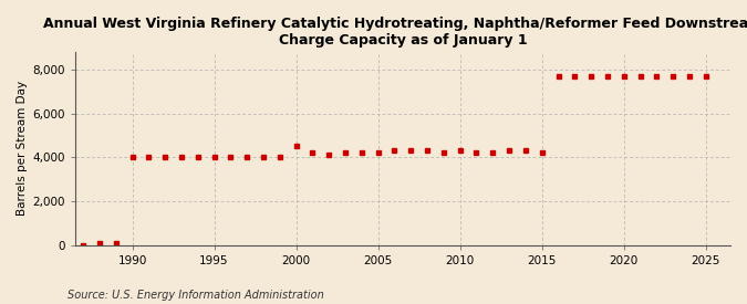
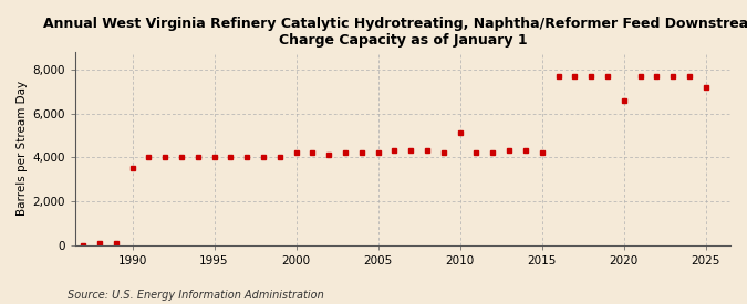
1990: 4,000 -> 3,500
2000: 4,500 -> 4,200
2010: 4,300 -> 5,100
2020: 7,700 -> 6,600
2025: 7,700 -> 7,200
